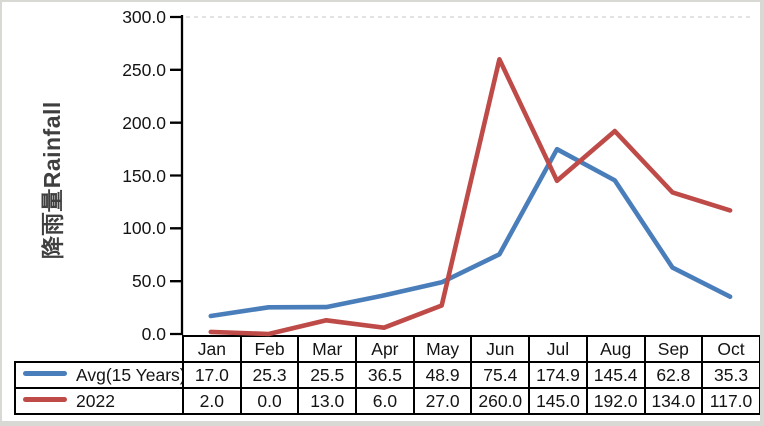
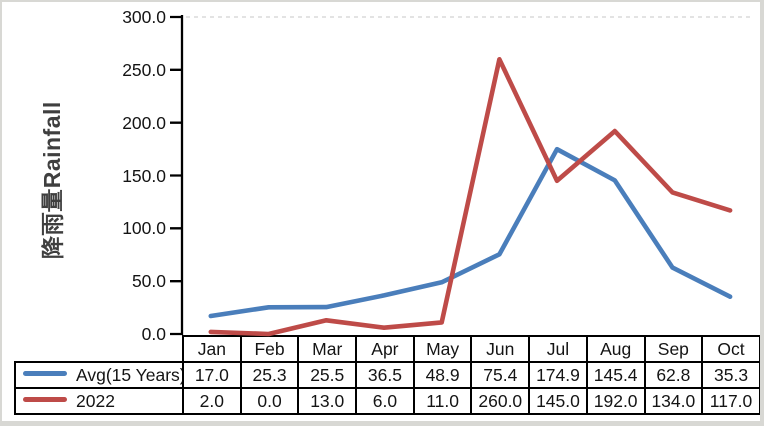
2022/May: 27.0 -> 11.0
